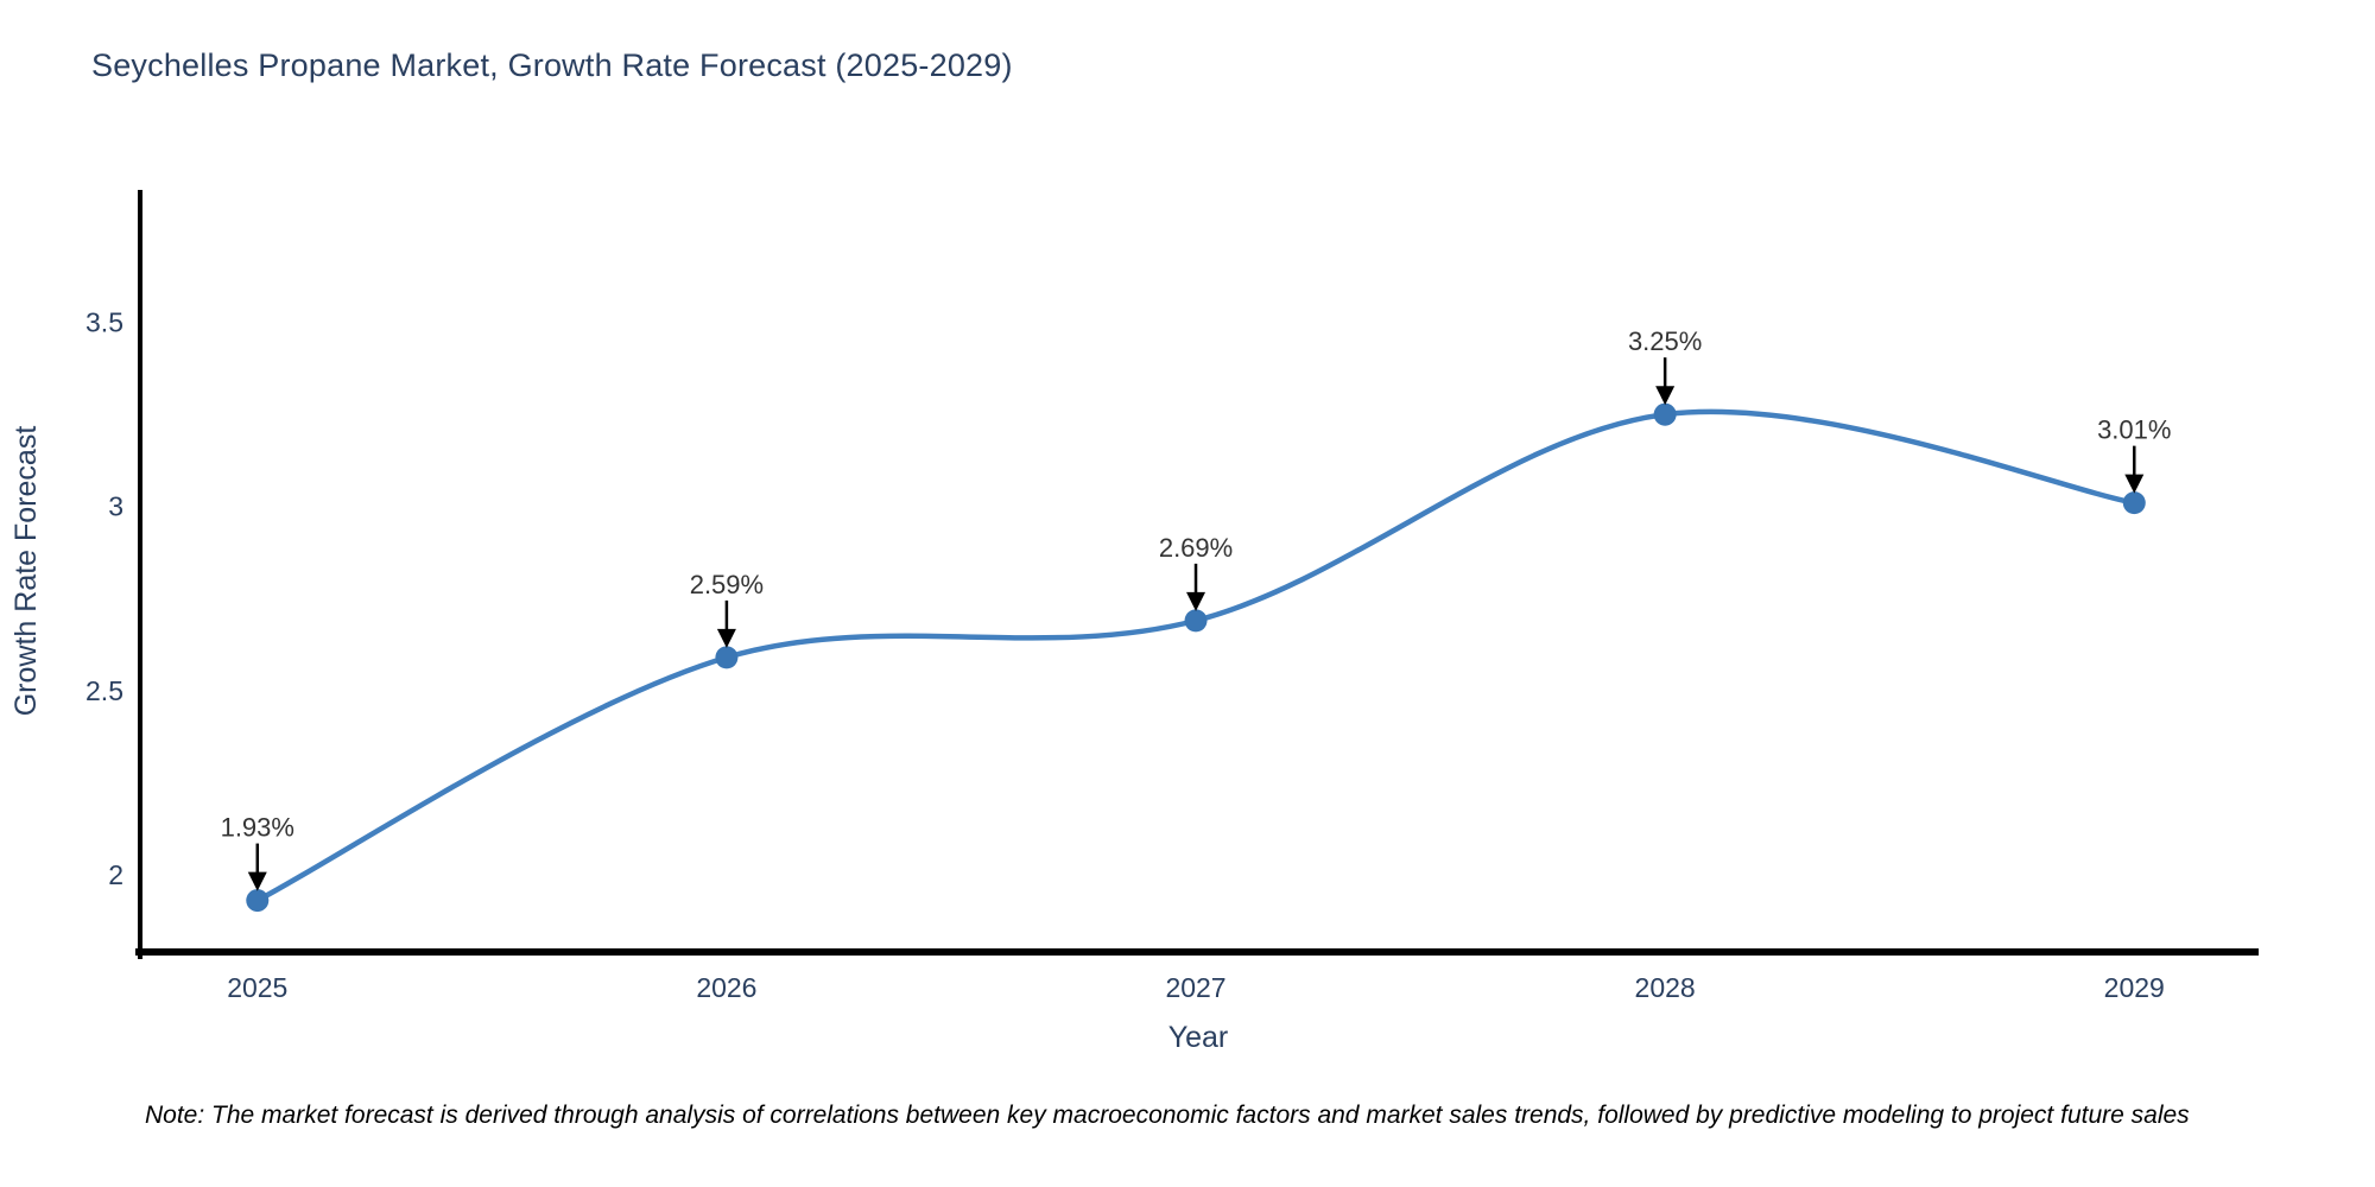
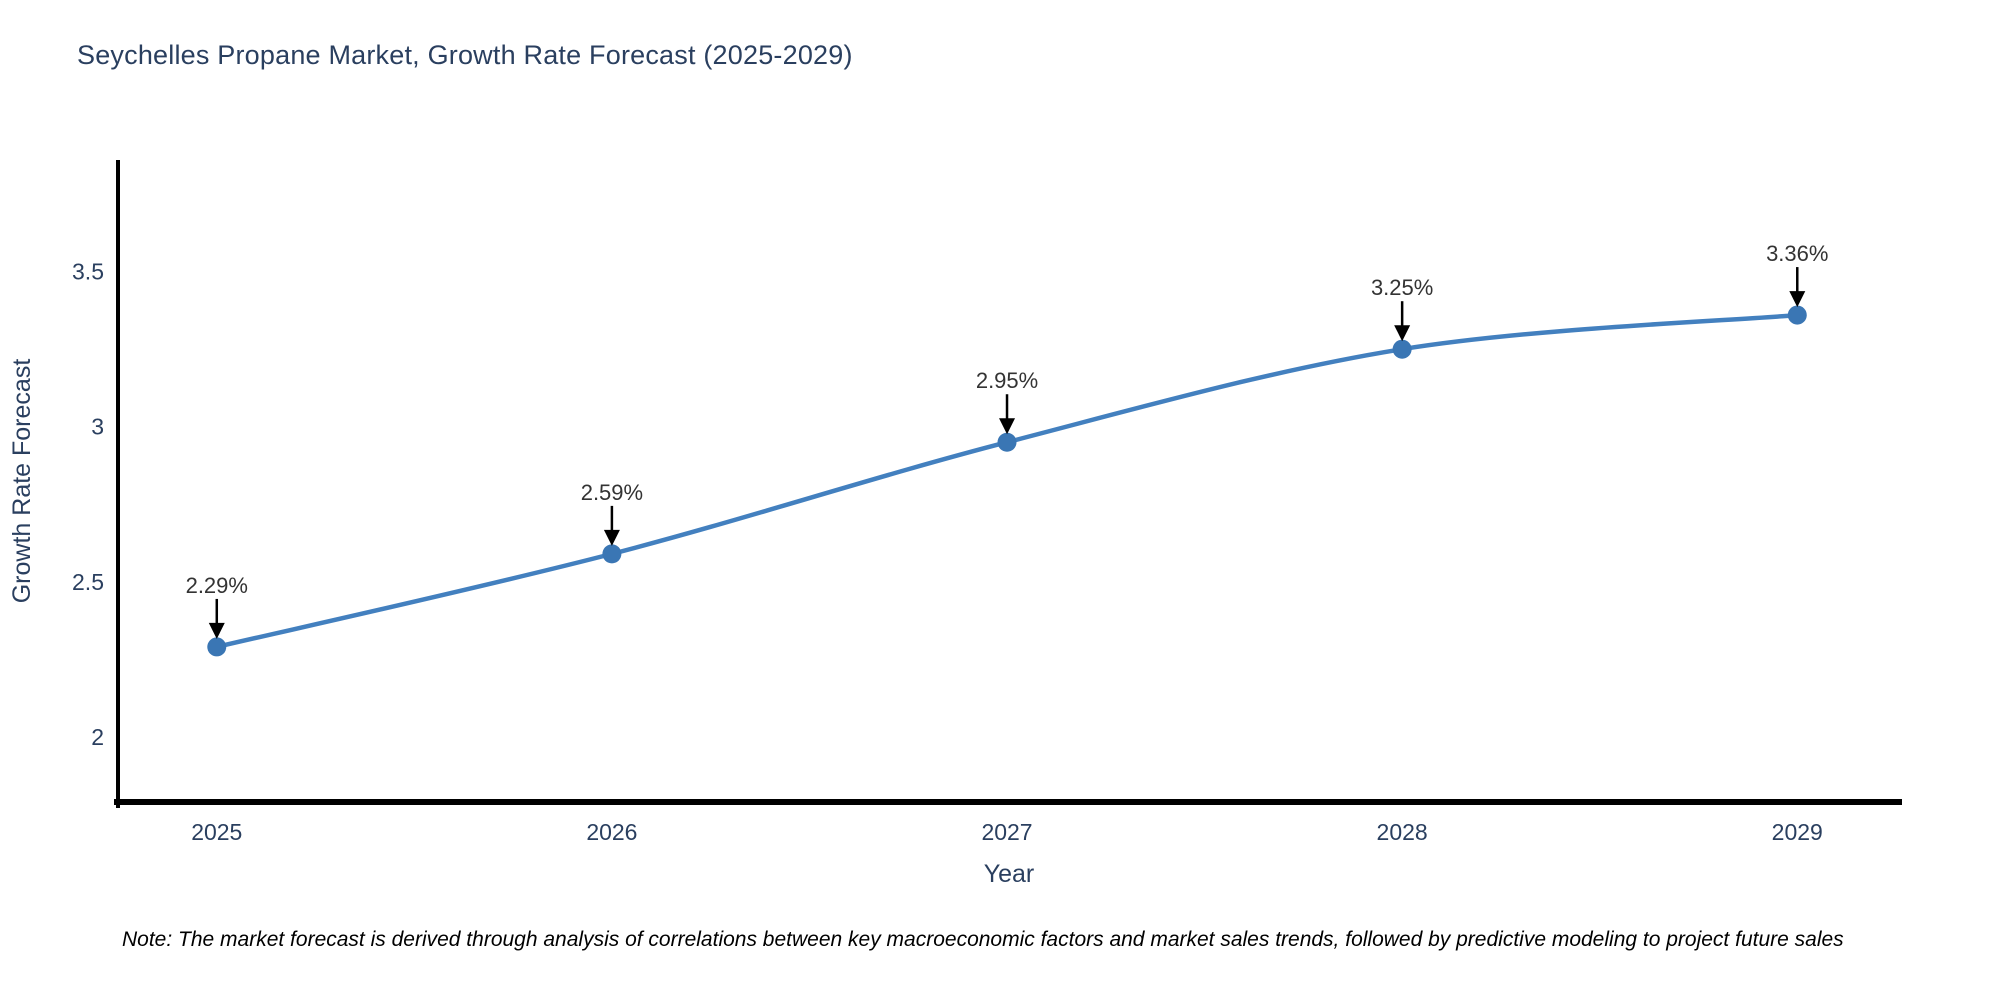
2025: 1.93% -> 2.29%
2027: 2.69% -> 2.95%
2029: 3.01% -> 3.36%
